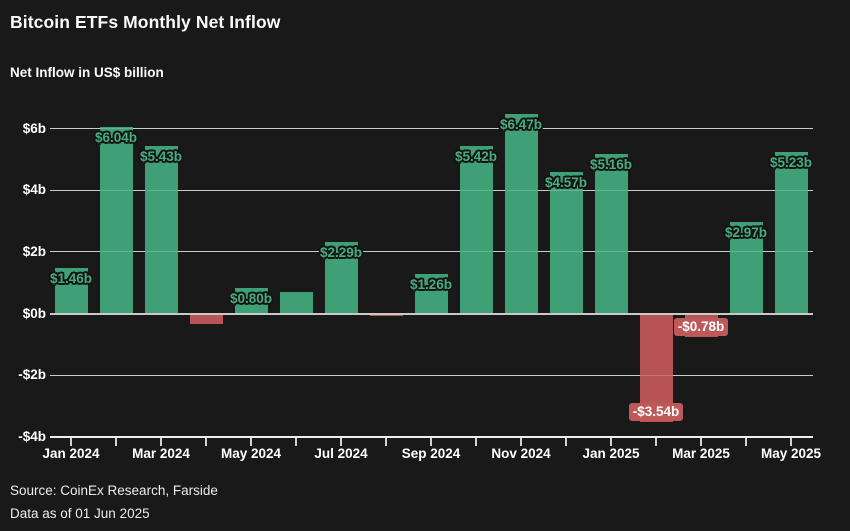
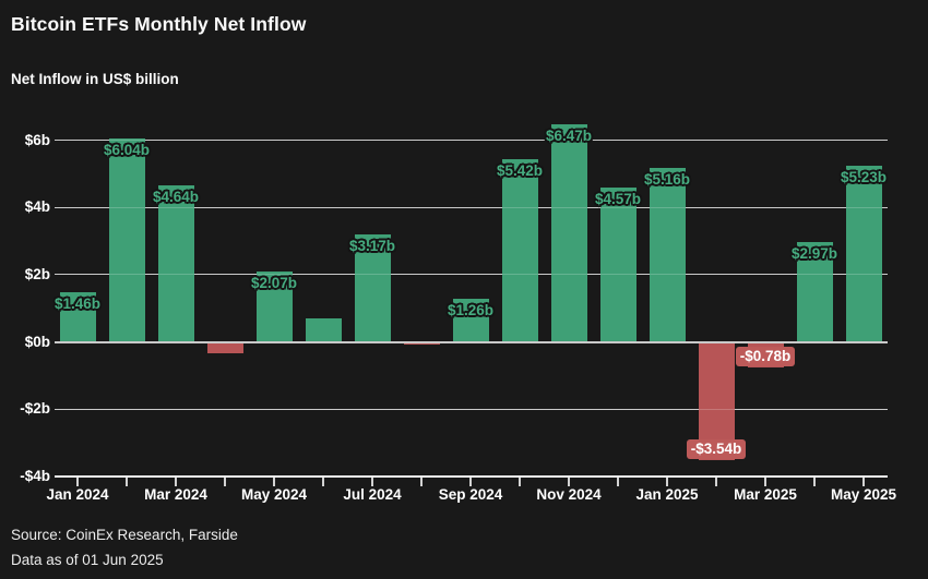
Mar 2024: $5.43b -> $4.64b
May 2024: $0.80b -> $2.07b
Jul 2024: $2.29b -> $3.17b
